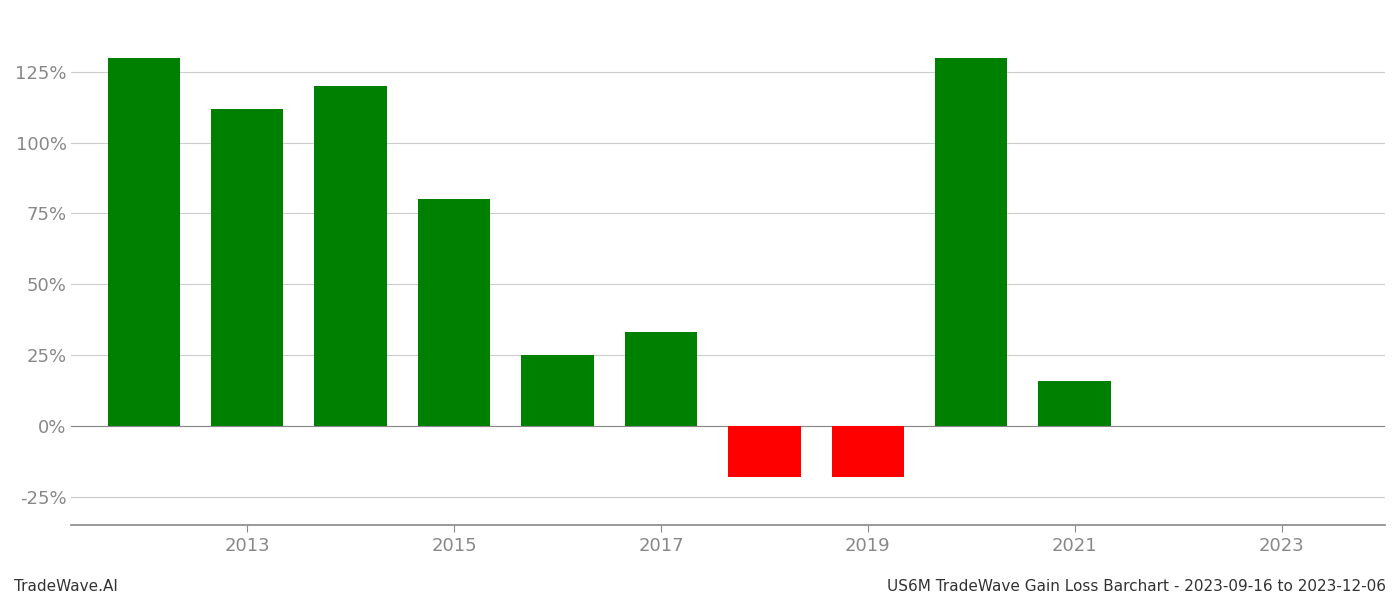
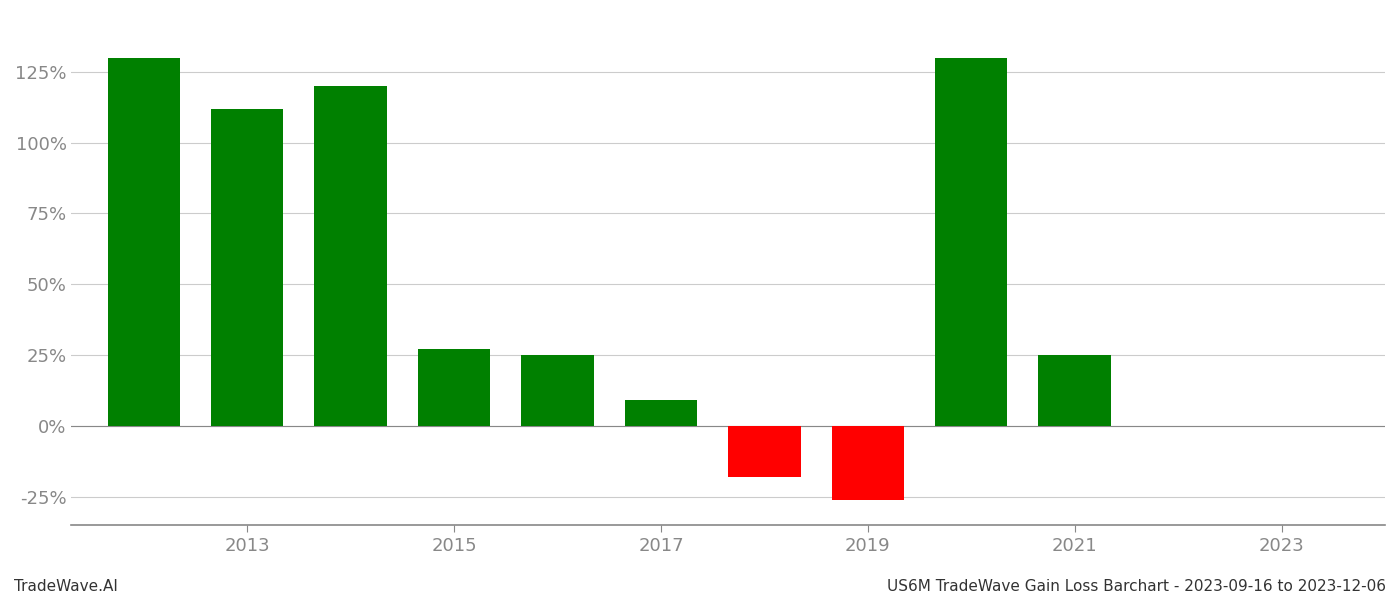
2015: 80% -> 27%
2017: 33% -> 9%
2019: -18% -> -26%
2021: 16% -> 25%
